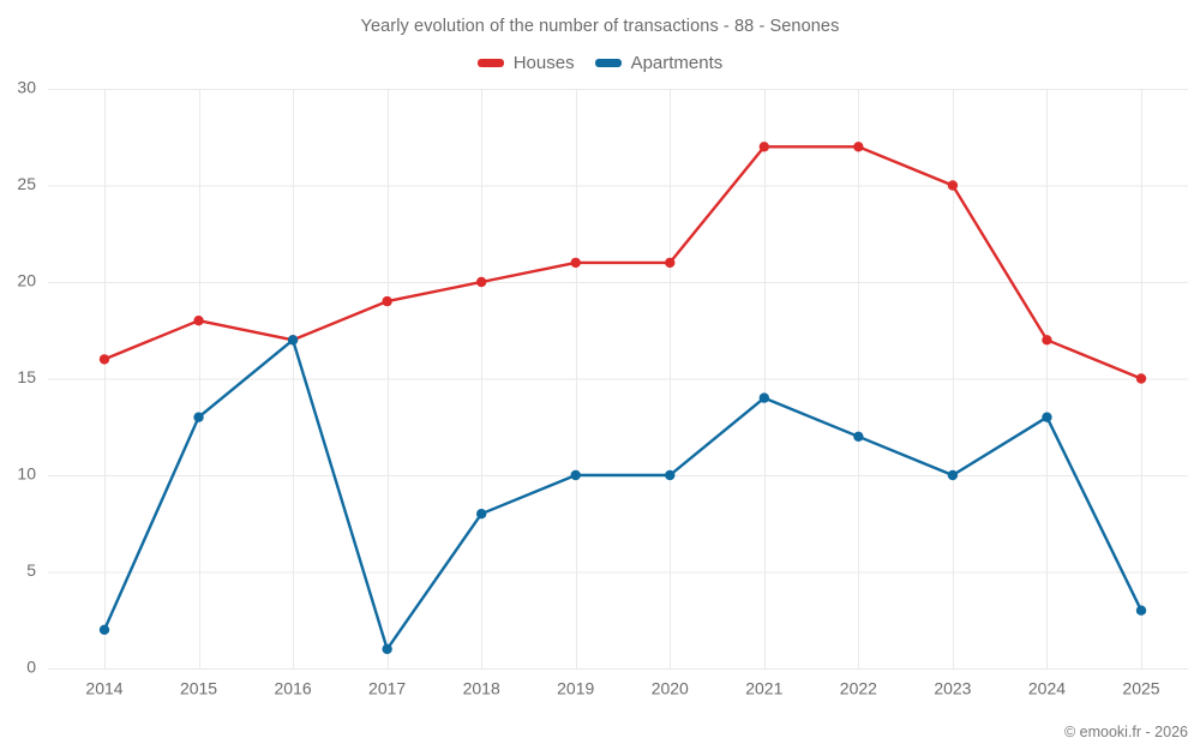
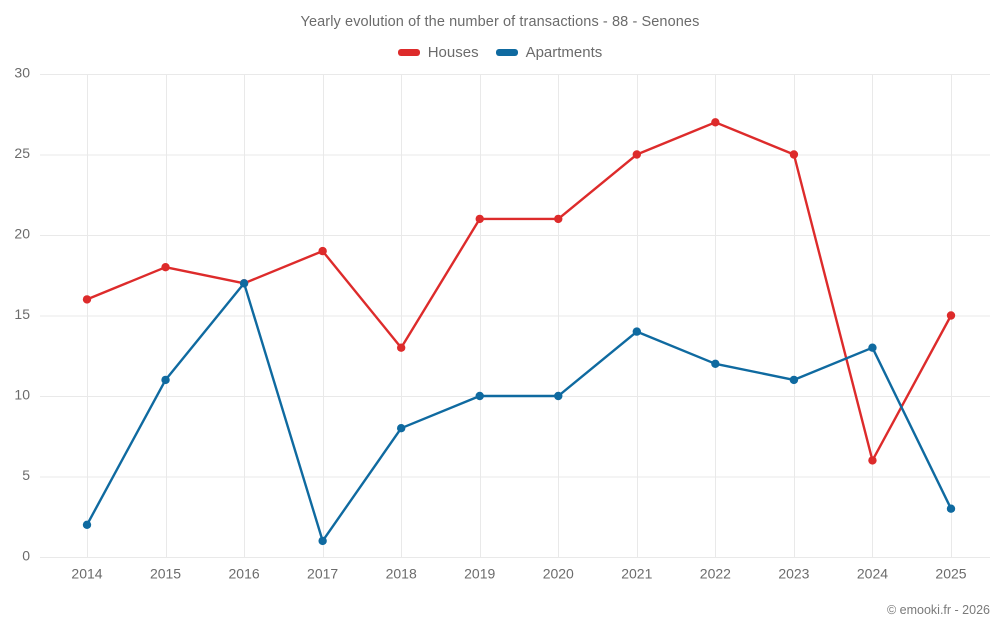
Apartments/2015: 13 -> 11
Houses/2018: 20 -> 13
Houses/2021: 27 -> 25
Apartments/2023: 10 -> 11
Houses/2024: 17 -> 6
